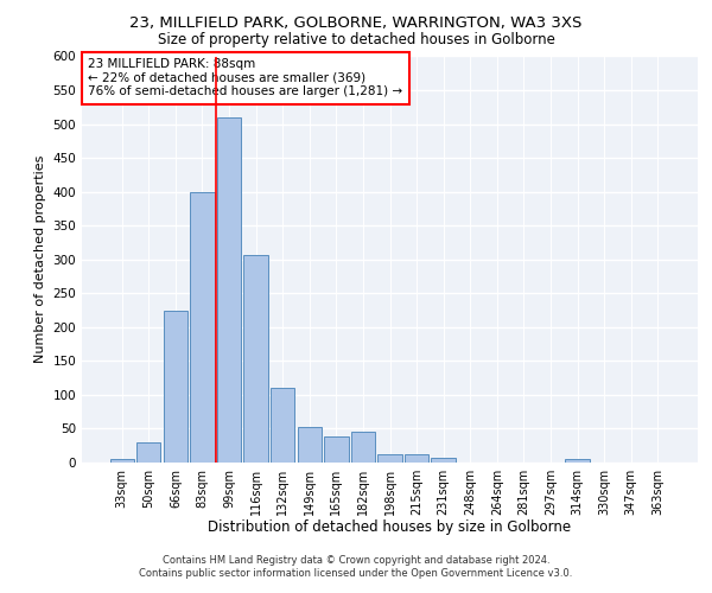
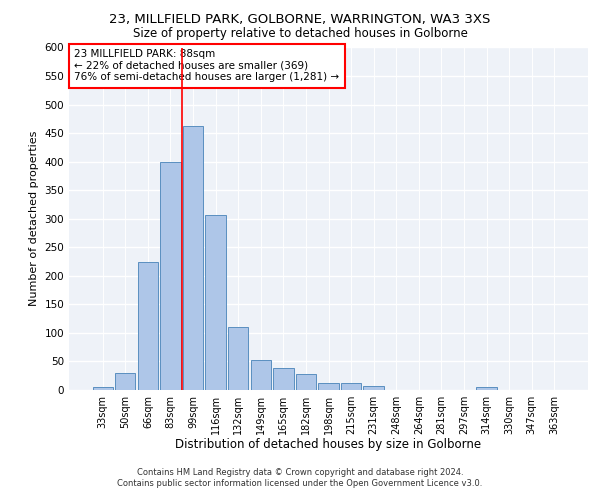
99sqm: 510 -> 462
182sqm: 46 -> 28
